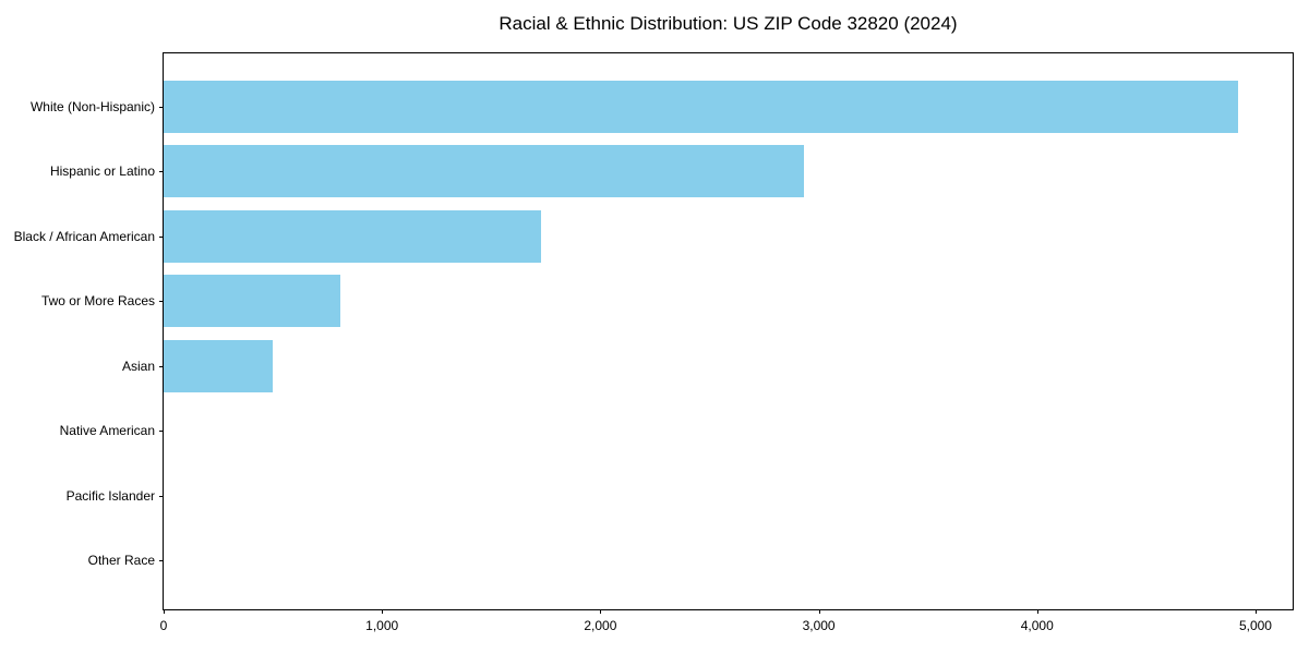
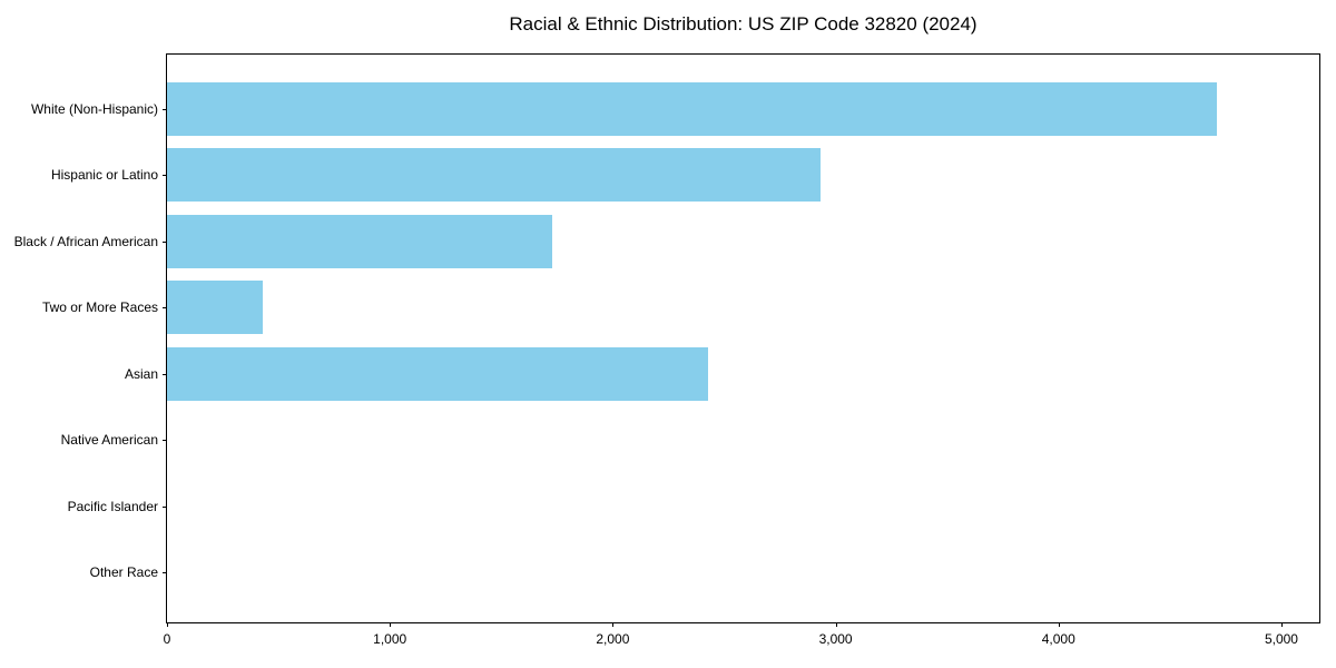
White (Non-Hispanic): 4920 -> 4710
Two or More Races: 810 -> 430
Asian: 500 -> 2430
